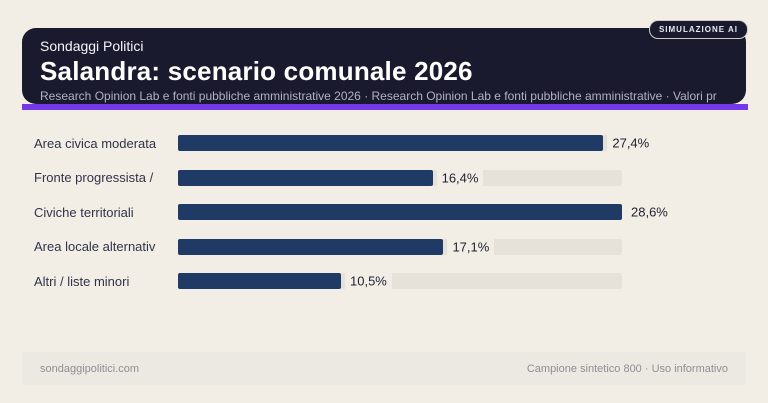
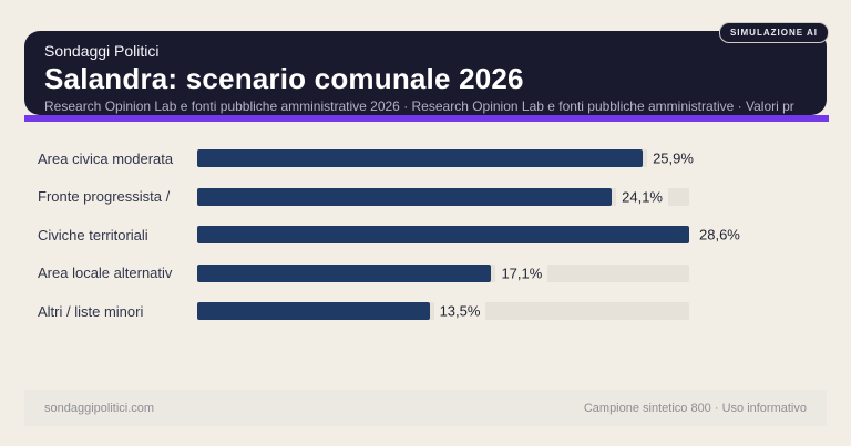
Area civica moderata: 27,4% -> 25,9%
Fronte progressista /: 16,4% -> 24,1%
Altri / liste minori: 10,5% -> 13,5%
